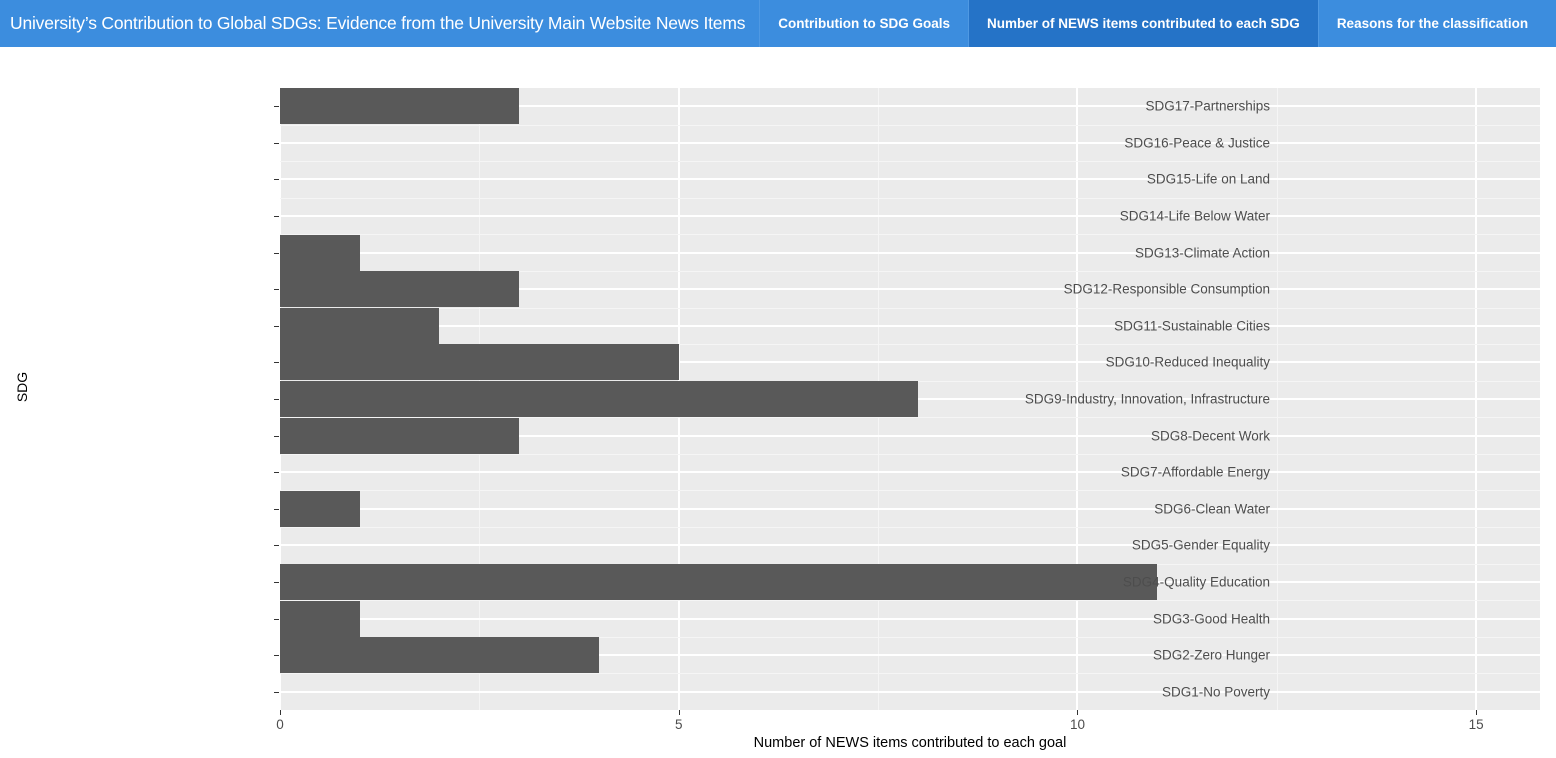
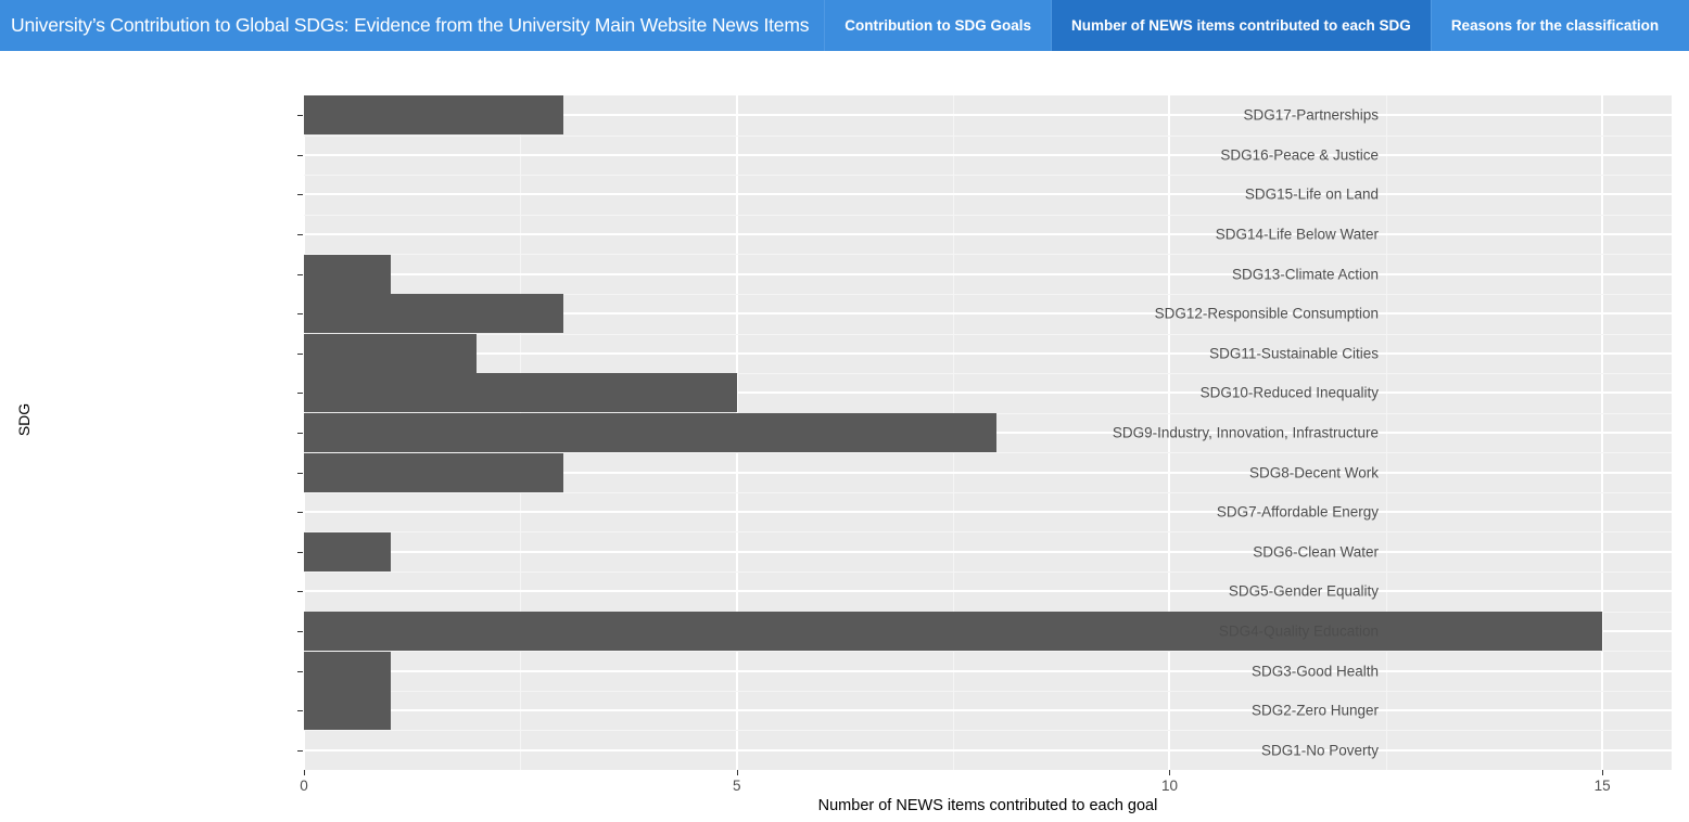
SDG4-Quality Education: 11 -> 15
SDG2-Zero Hunger: 4 -> 1
